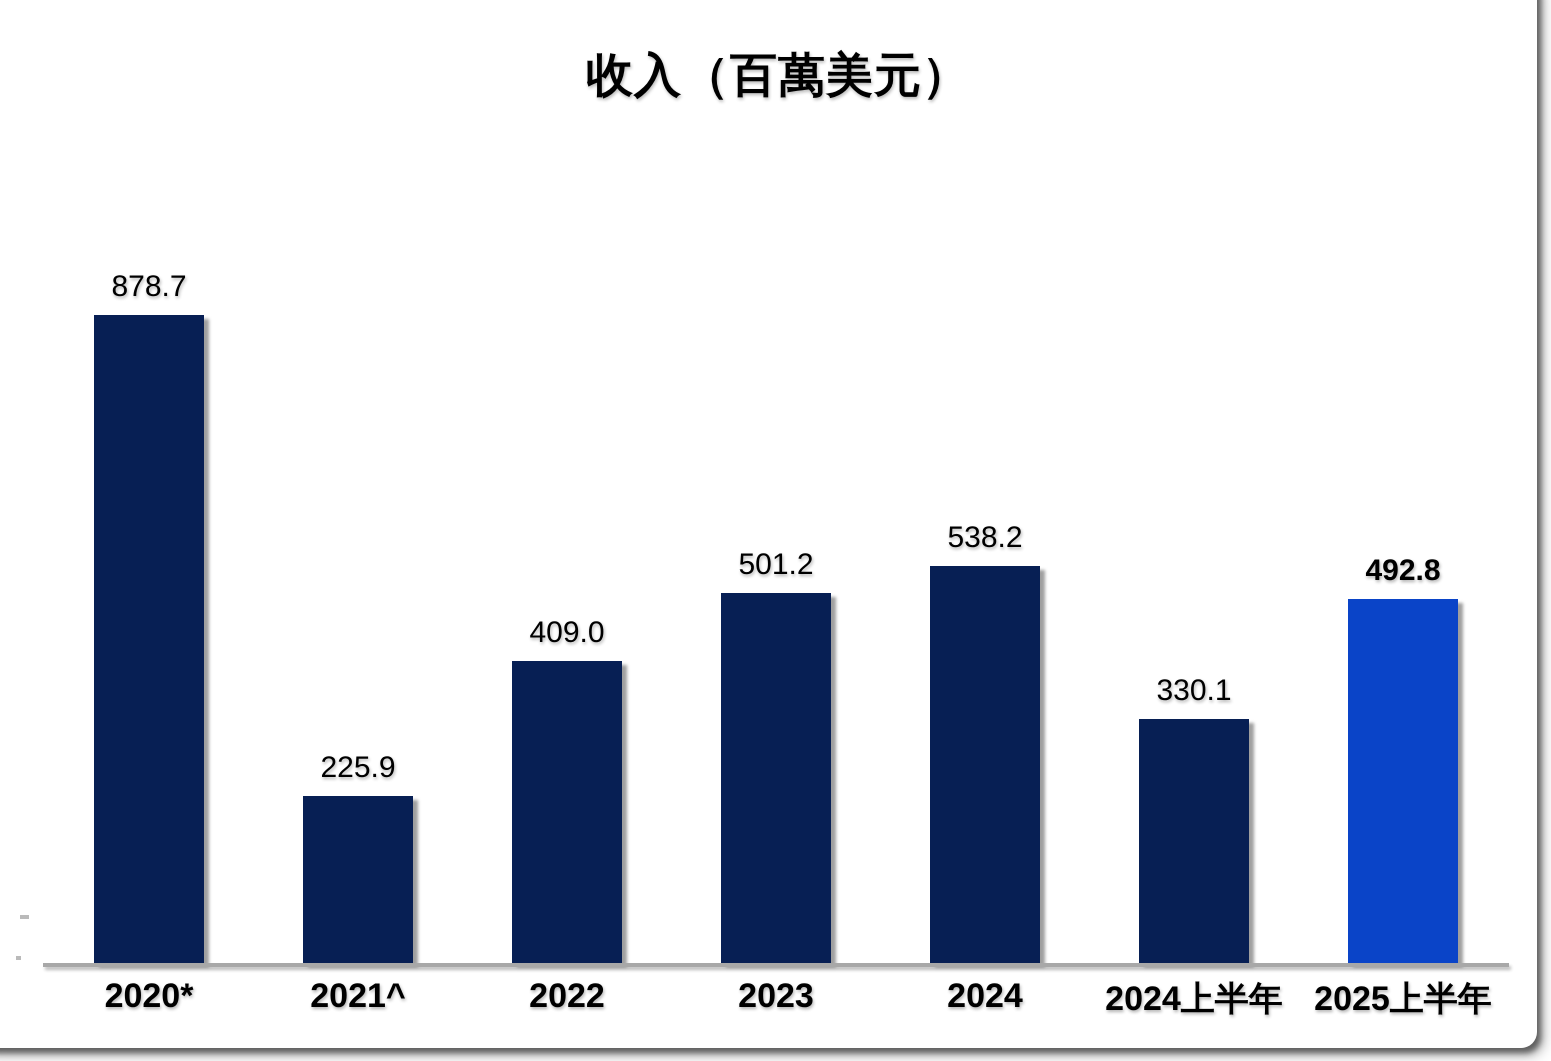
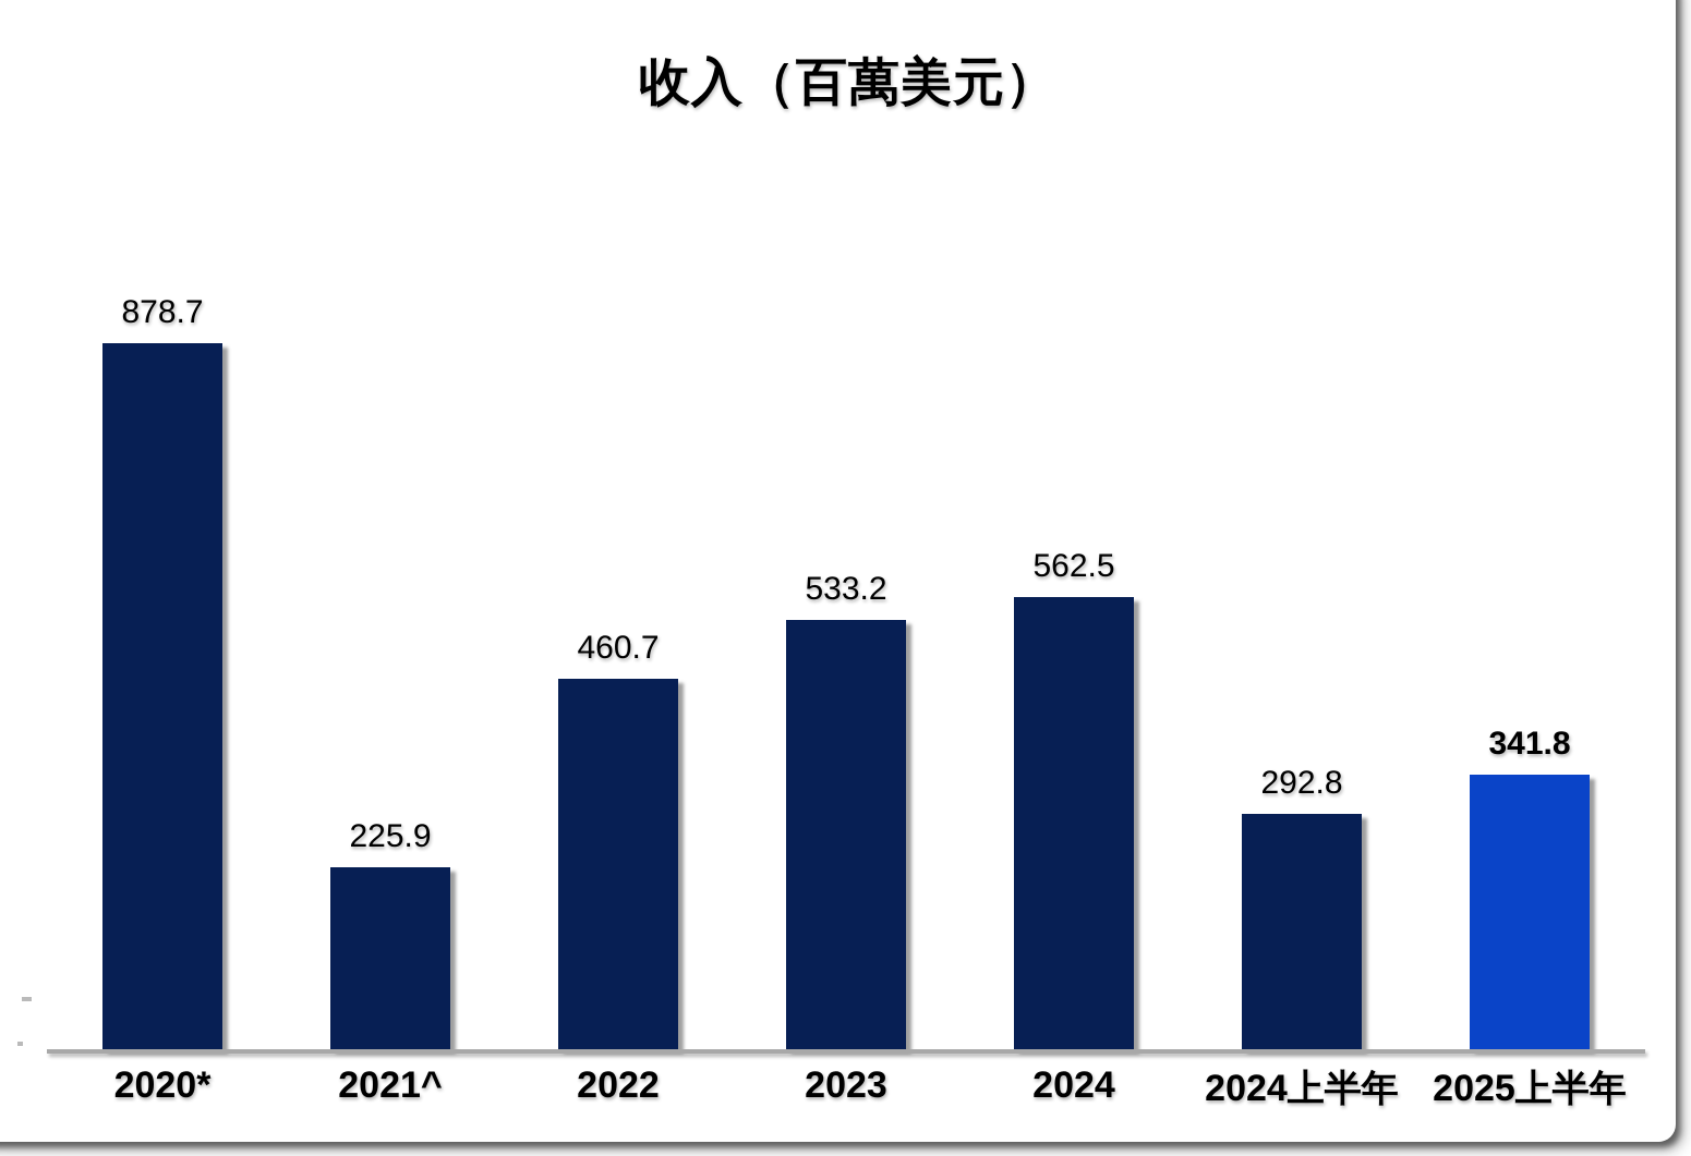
2022: 409.0 -> 460.7
2023: 501.2 -> 533.2
2024: 538.2 -> 562.5
2024上半年: 330.1 -> 292.8
2025上半年: 492.8 -> 341.8
